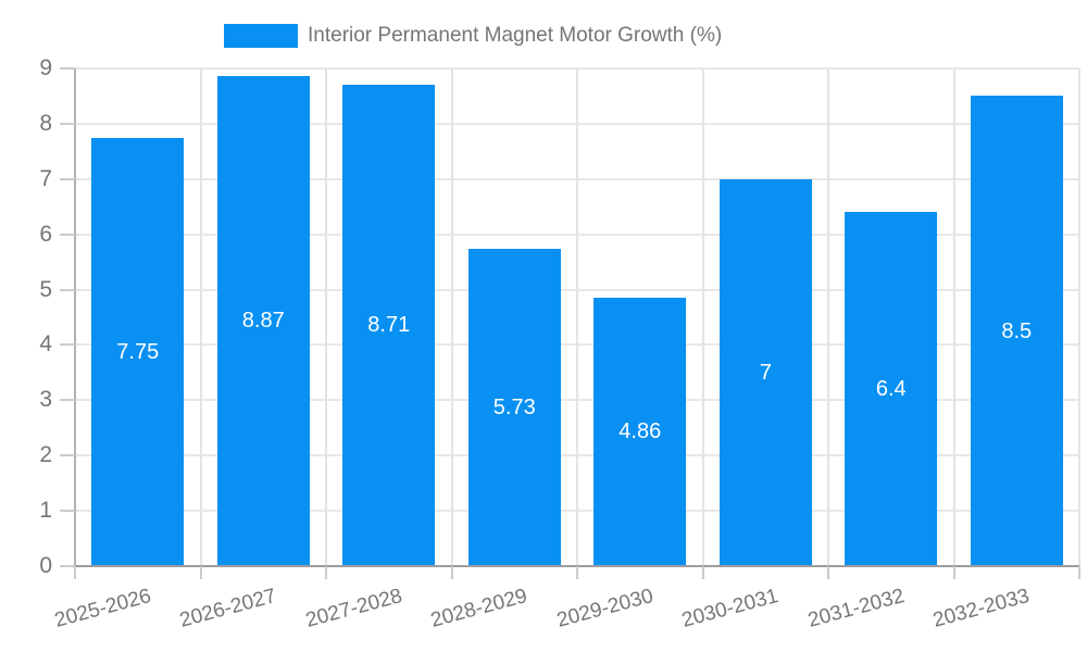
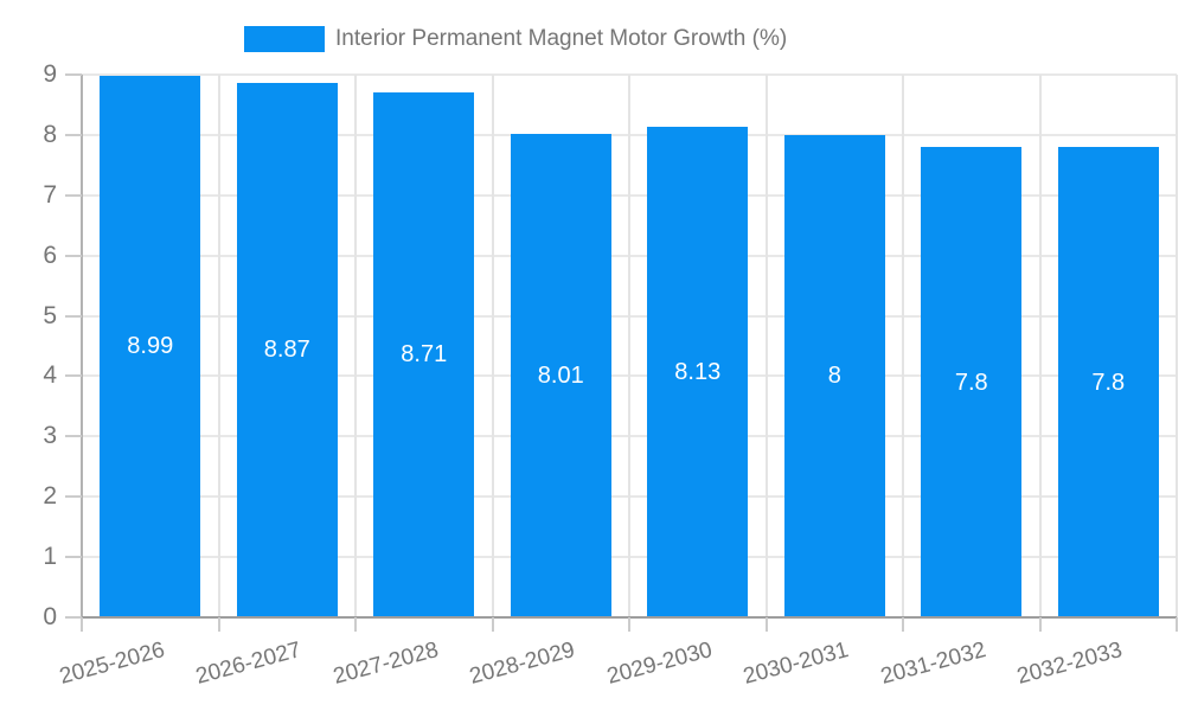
2025-2026: 7.75 -> 8.99
2028-2029: 5.73 -> 8.01
2029-2030: 4.86 -> 8.13
2030-2031: 7 -> 8
2031-2032: 6.4 -> 7.8
2032-2033: 8.5 -> 7.8
